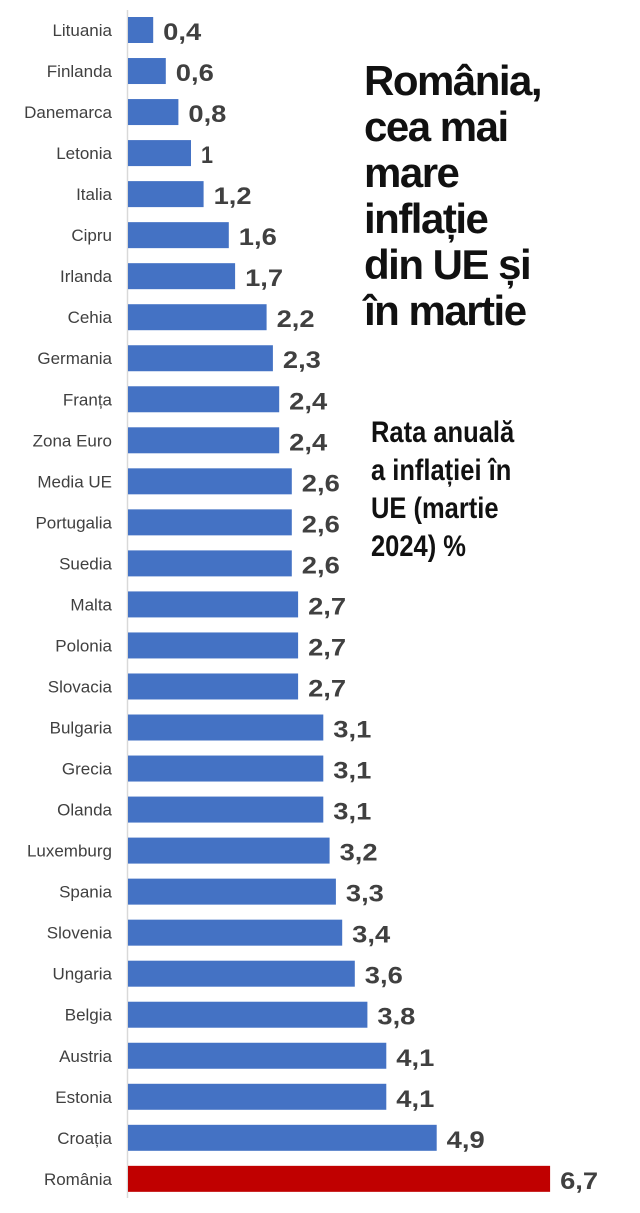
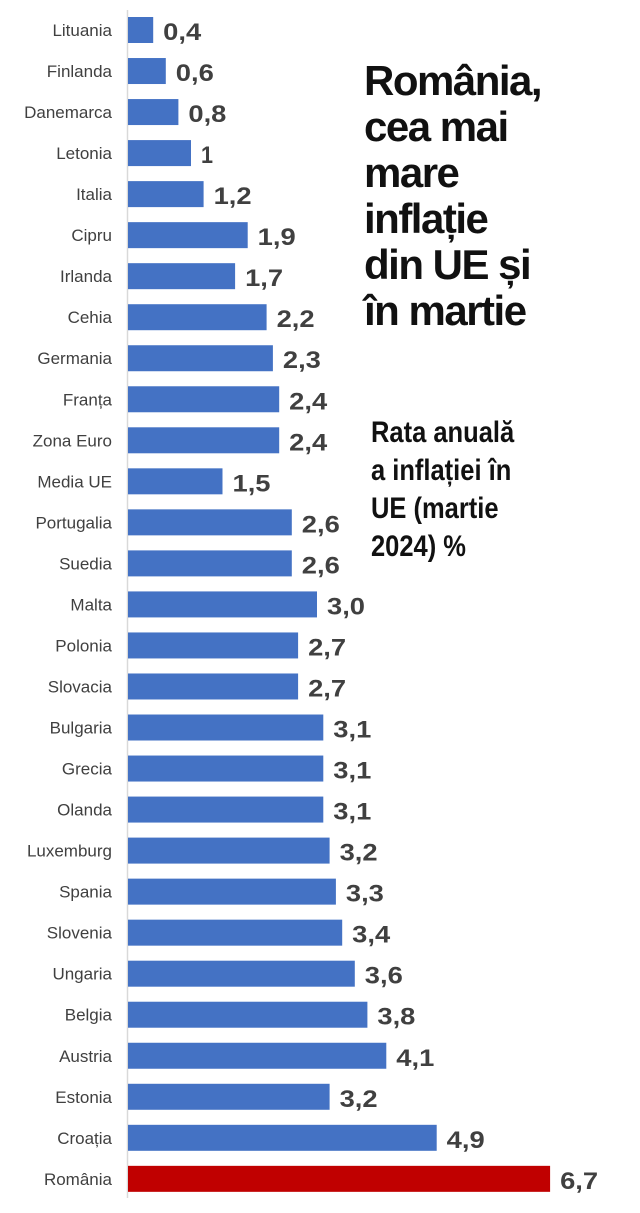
Cipru: 1,6 -> 1,9
Media UE: 2,6 -> 1,5
Malta: 2,7 -> 3,0
Estonia: 4,1 -> 3,2
